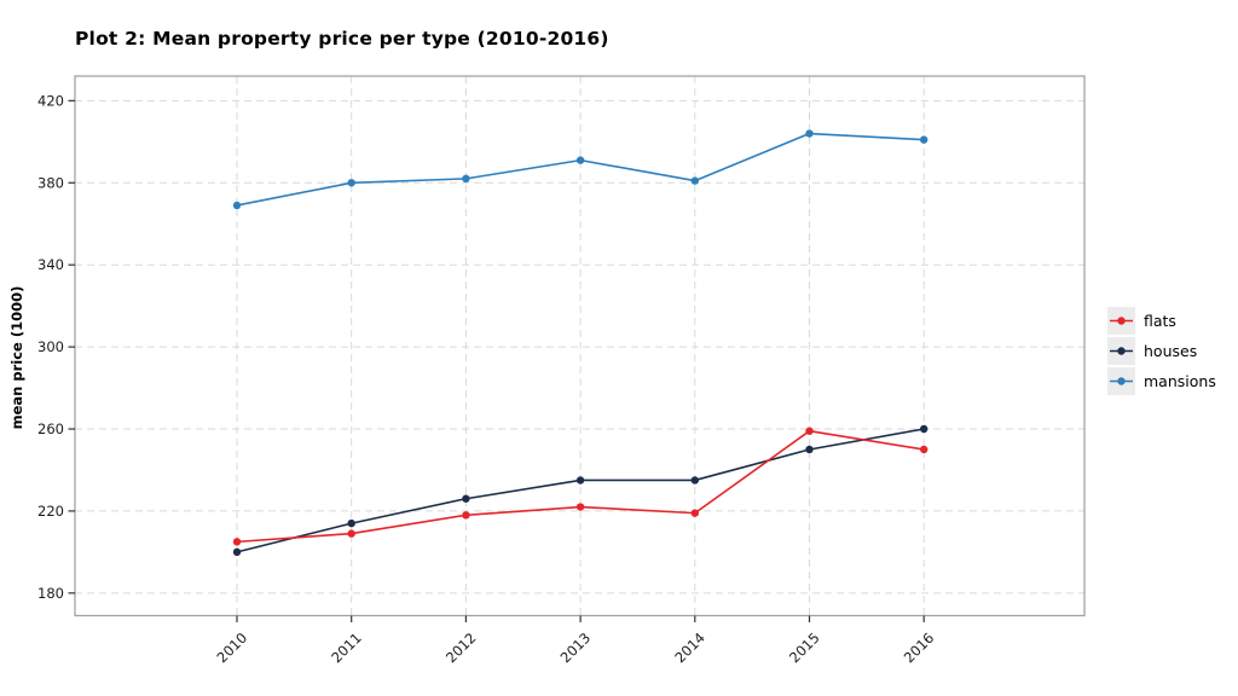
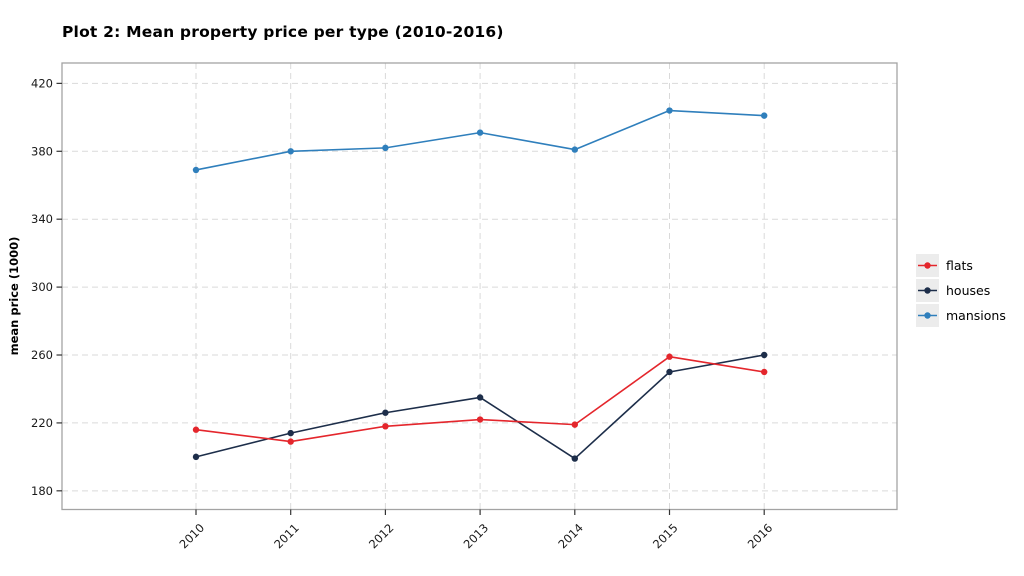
flats/2010: 205 -> 216
houses/2014: 235 -> 199
